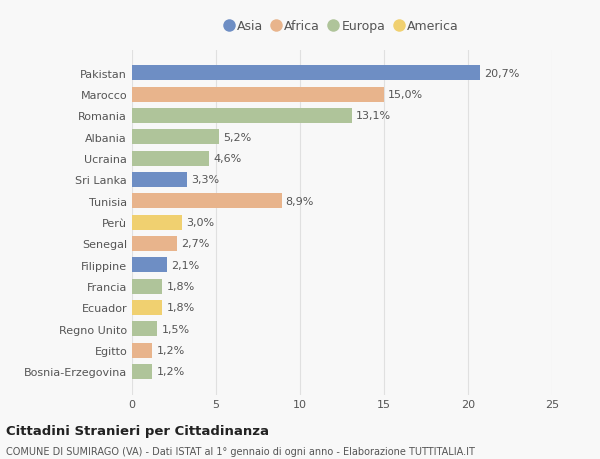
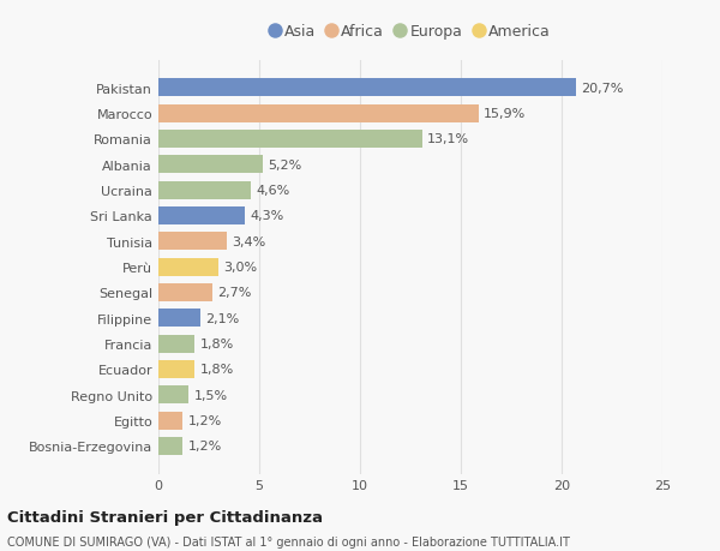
Marocco: 15,0% -> 15,9%
Sri Lanka: 3,3% -> 4,3%
Tunisia: 8,9% -> 3,4%
